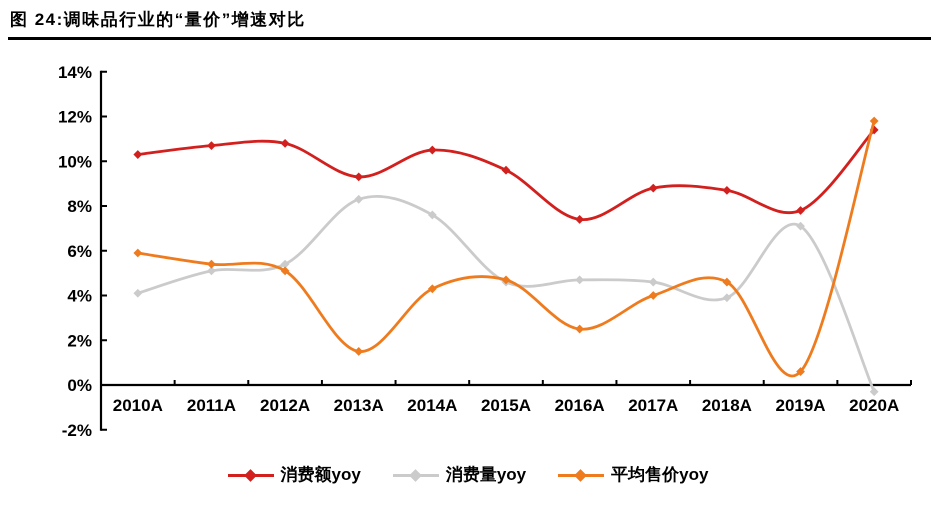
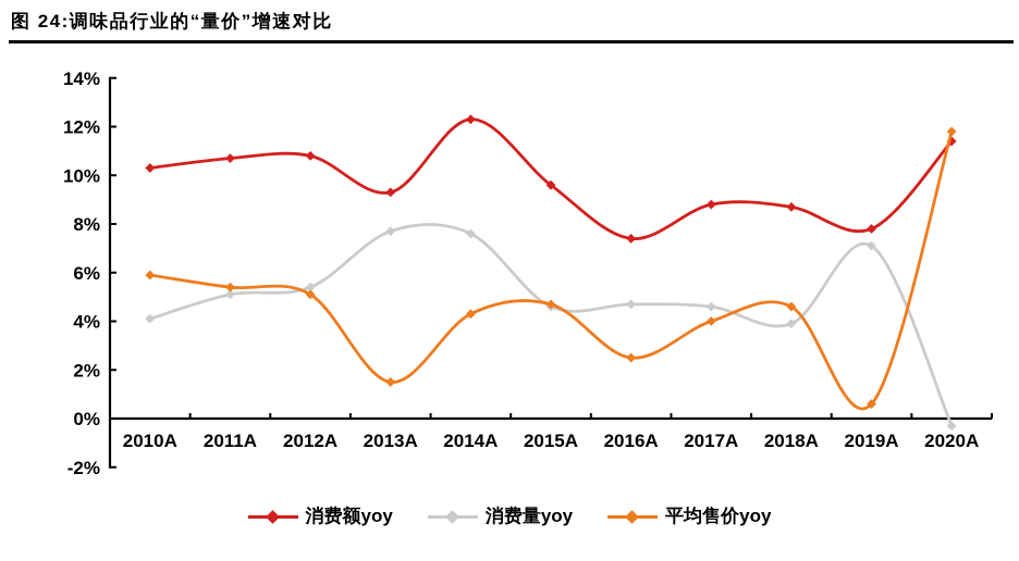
消费量yoy/2013A: 8.3% -> 7.7%
消费额yoy/2014A: 10.5% -> 12.3%
